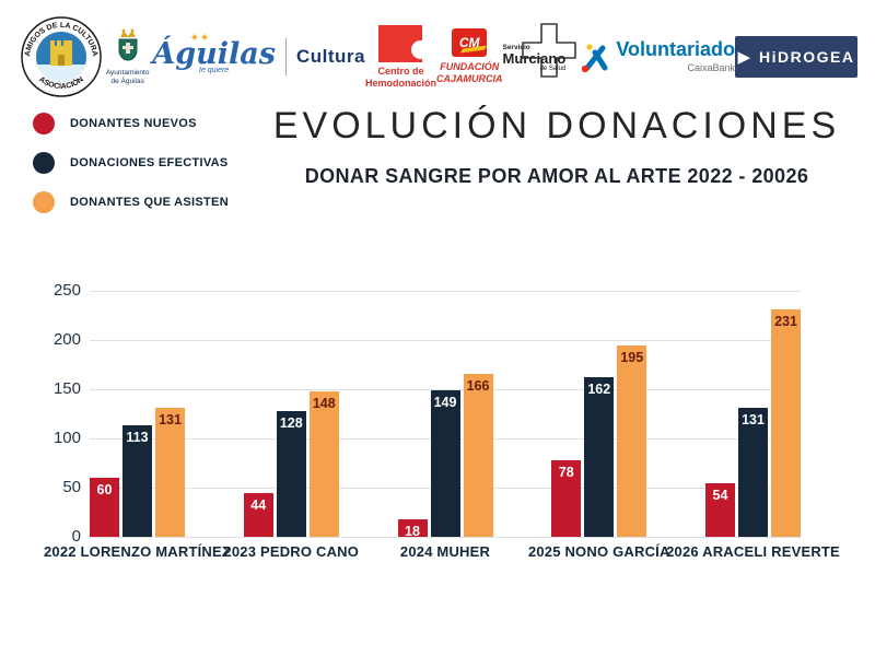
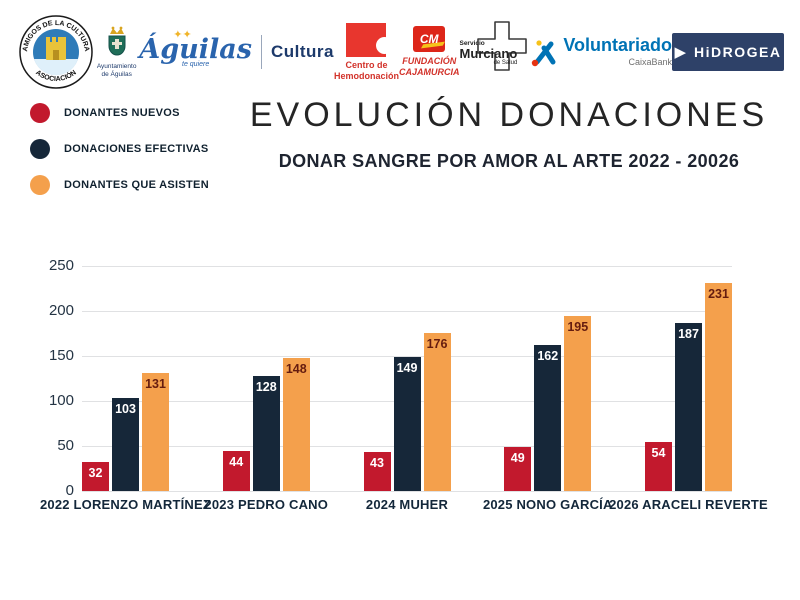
DONANTES NUEVOS/2022 LORENZO MARTÍNEZ: 60 -> 32
DONACIONES EFECTIVAS/2022 LORENZO MARTÍNEZ: 113 -> 103
DONANTES NUEVOS/2024 MUHER: 18 -> 43
DONANTES QUE ASISTEN/2024 MUHER: 166 -> 176
DONANTES NUEVOS/2025 NONO GARCÍA: 78 -> 49
DONACIONES EFECTIVAS/2026 ARACELI REVERTE: 131 -> 187
